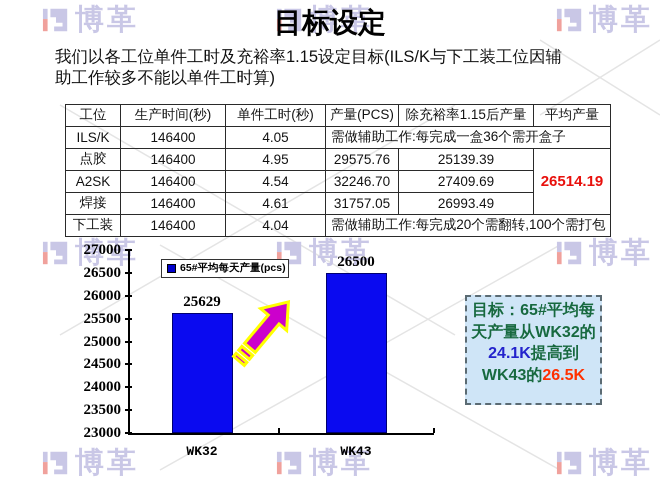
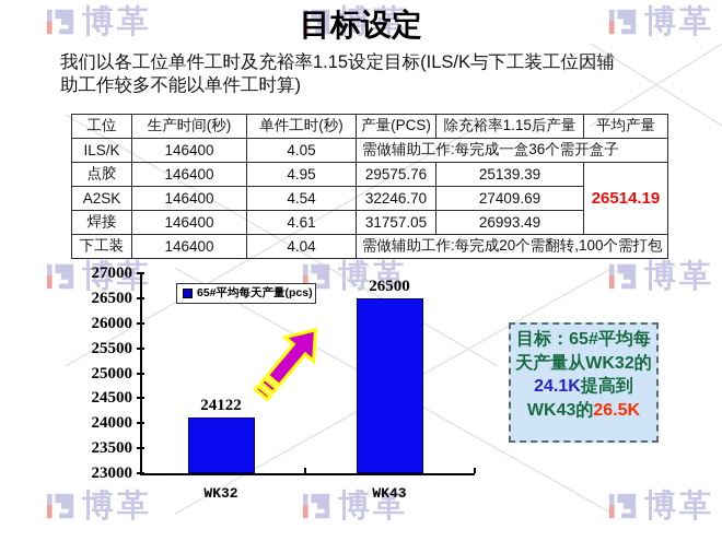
WK32: 25629 -> 24122
